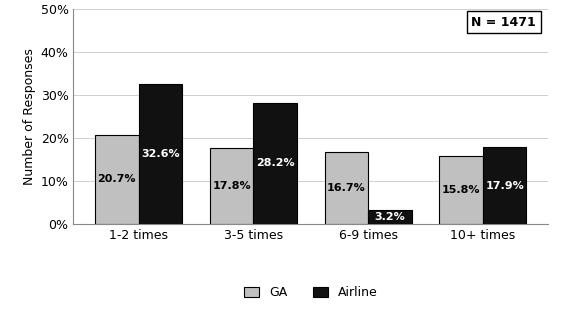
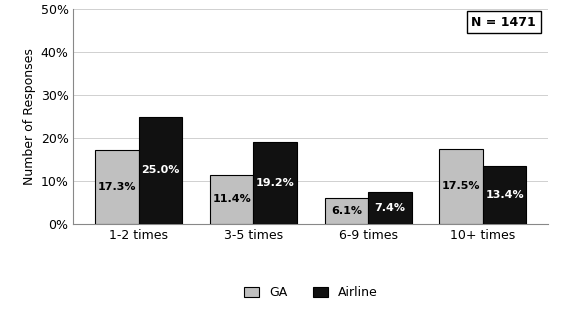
GA/1-2 times: 20.7% -> 17.3%
Airline/1-2 times: 32.6% -> 25.0%
GA/3-5 times: 17.8% -> 11.4%
Airline/3-5 times: 28.2% -> 19.2%
GA/6-9 times: 16.7% -> 6.1%
Airline/6-9 times: 3.2% -> 7.4%
GA/10+ times: 15.8% -> 17.5%
Airline/10+ times: 17.9% -> 13.4%
